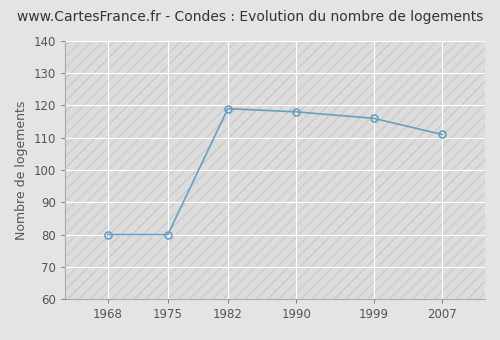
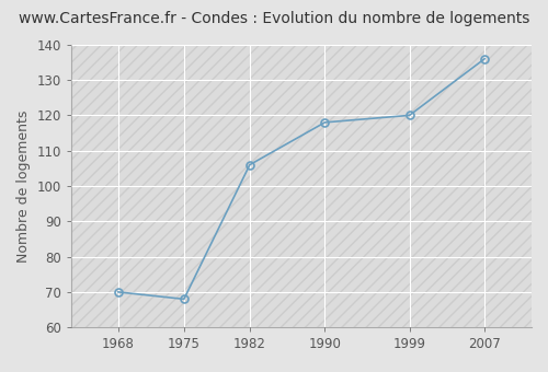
1968: 80 -> 70
1975: 80 -> 68
1982: 119 -> 106
1999: 116 -> 120
2007: 111 -> 136
